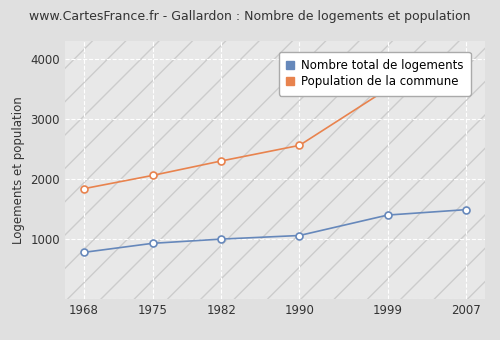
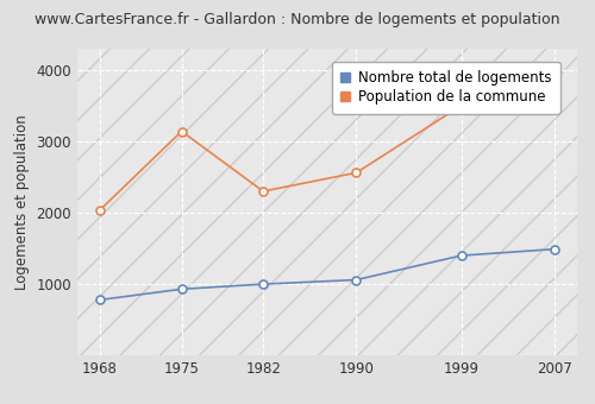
Population de la commune/1968: 1840 -> 2040
Population de la commune/1975: 2060 -> 3140
